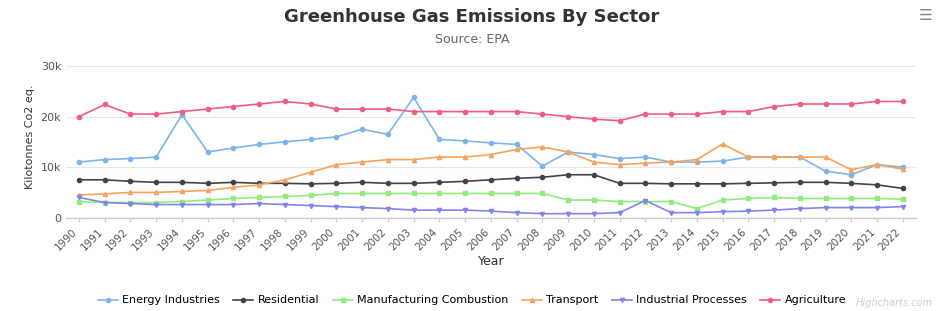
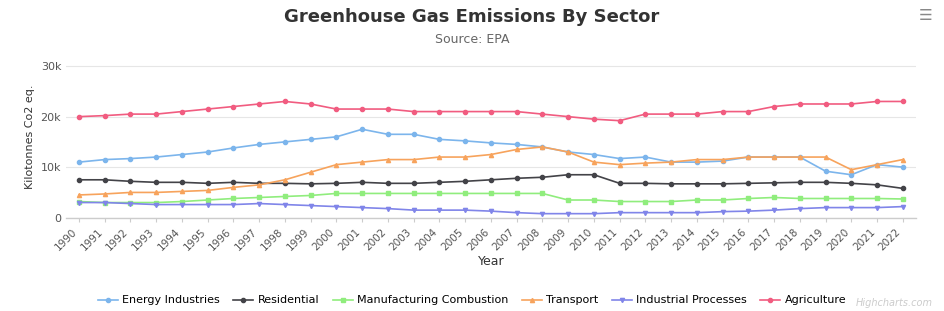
Industrial Processes/1990: 4.0k -> 3.0k
Agriculture/1991: 22.4k -> 20.2k
Energy Industries/1994: 20.4k -> 12.5k
Energy Industries/2003: 23.8k -> 16.5k
Energy Industries/2008: 10.2k -> 14.0k
Industrial Processes/2012: 3.4k -> 1.0k
Manufacturing Combustion/2014: 1.8k -> 3.5k
Transport/2015: 14.6k -> 11.5k
Transport/2022: 9.6k -> 11.5k
